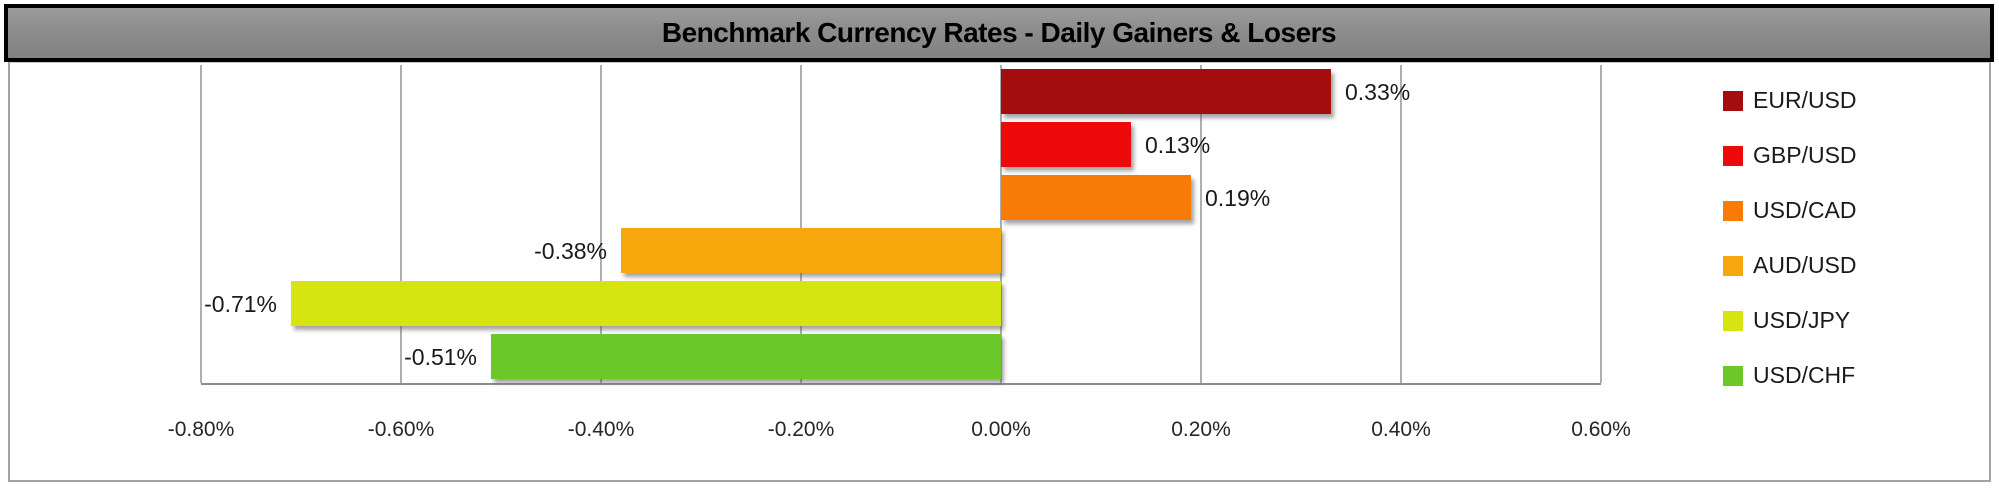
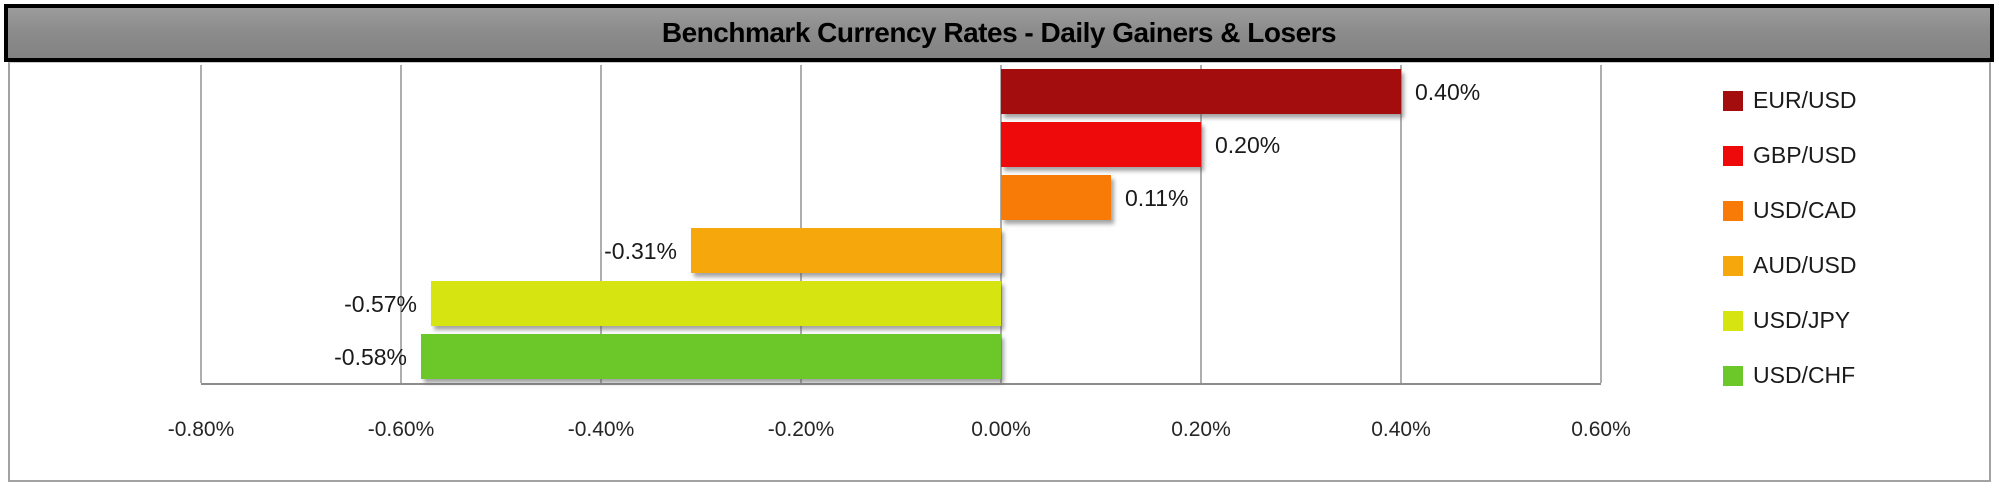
EUR/USD: 0.33% -> 0.40%
GBP/USD: 0.13% -> 0.20%
USD/CAD: 0.19% -> 0.11%
AUD/USD: -0.38% -> -0.31%
USD/JPY: -0.71% -> -0.57%
USD/CHF: -0.51% -> -0.58%
